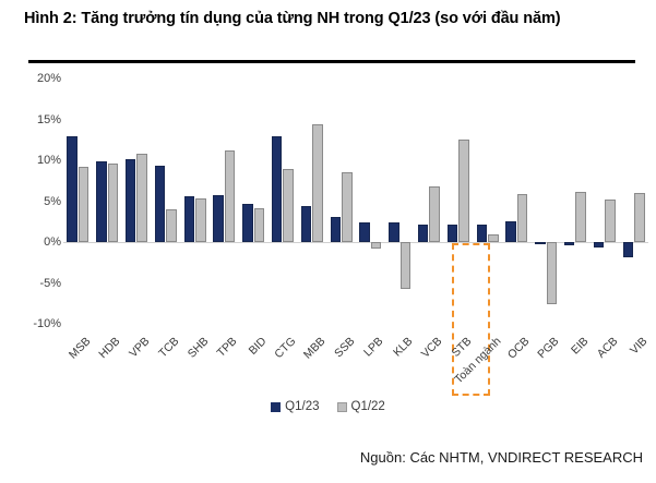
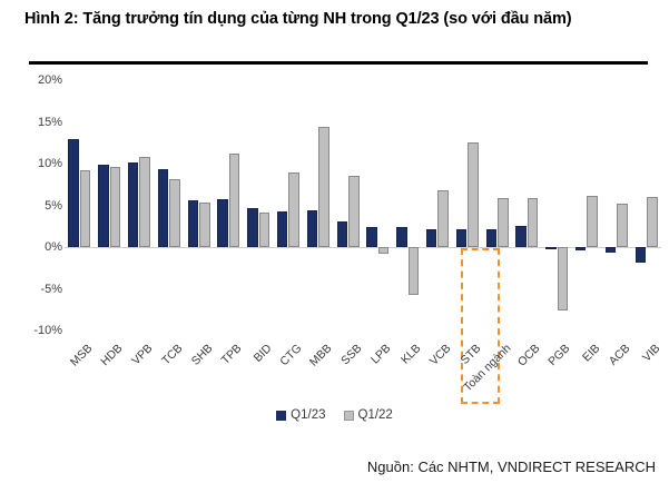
Q1/22/TCB: 4% -> 8%
Q1/23/CTG: 13% -> 4%
Q1/22/Toàn ngành: 1% -> 6%
